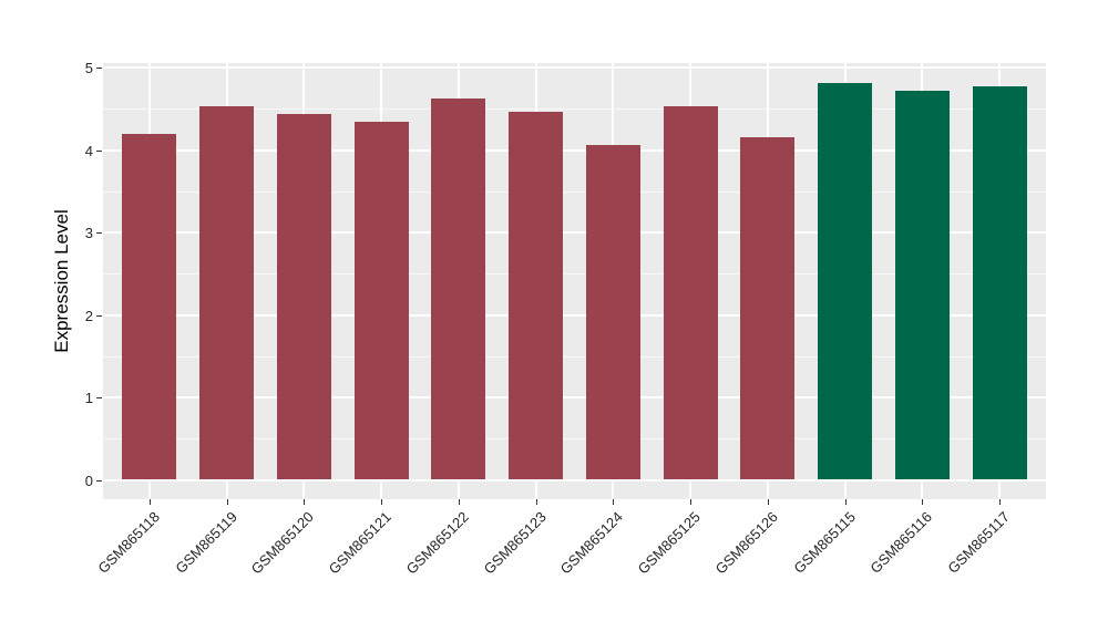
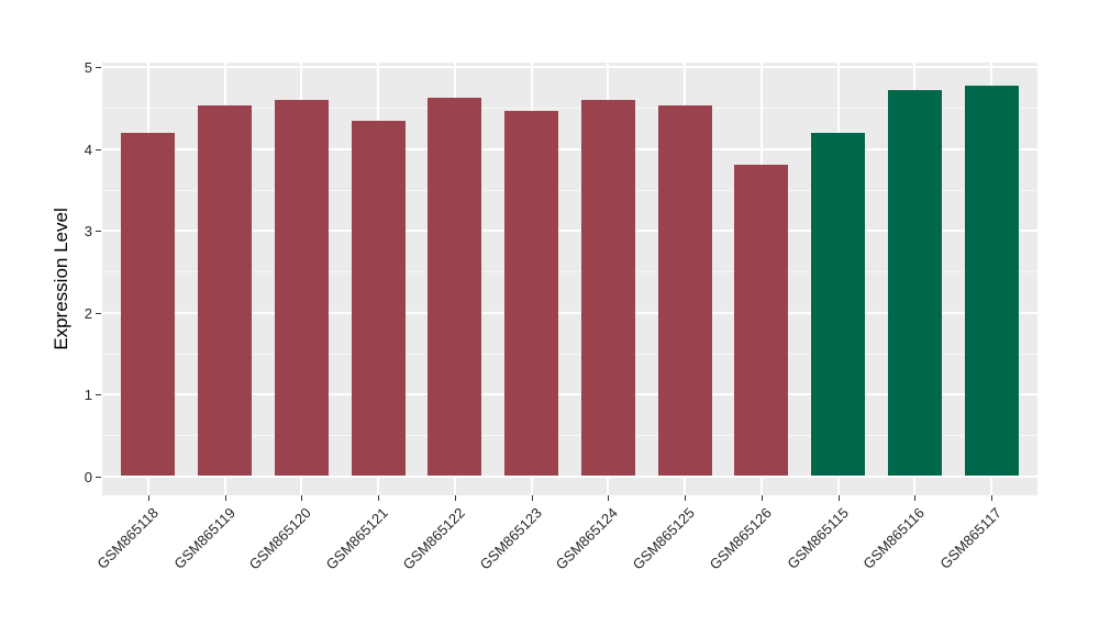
GSM865120: 4.4 -> 4.6
GSM865124: 4.1 -> 4.6
GSM865126: 4.2 -> 3.8
GSM865115: 4.8 -> 4.2
